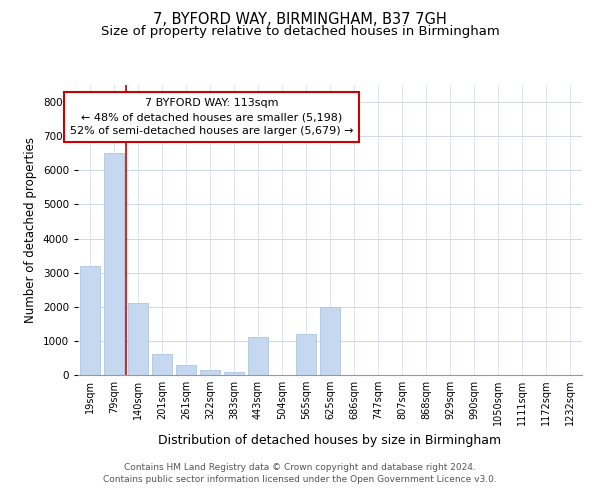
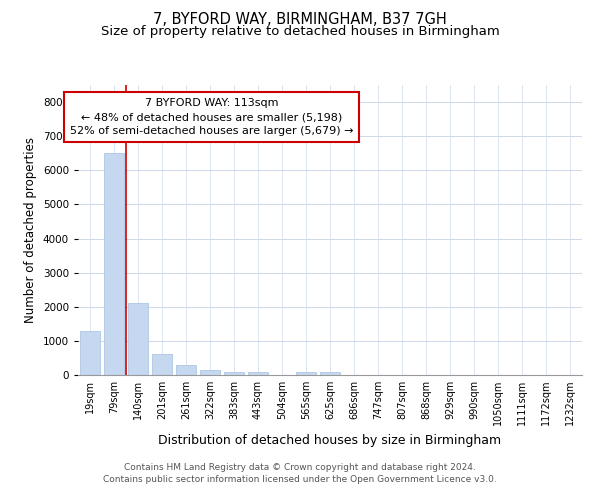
19sqm: 3200 -> 1300
443sqm: 1100 -> 80
565sqm: 1200 -> 80
625sqm: 2000 -> 80
